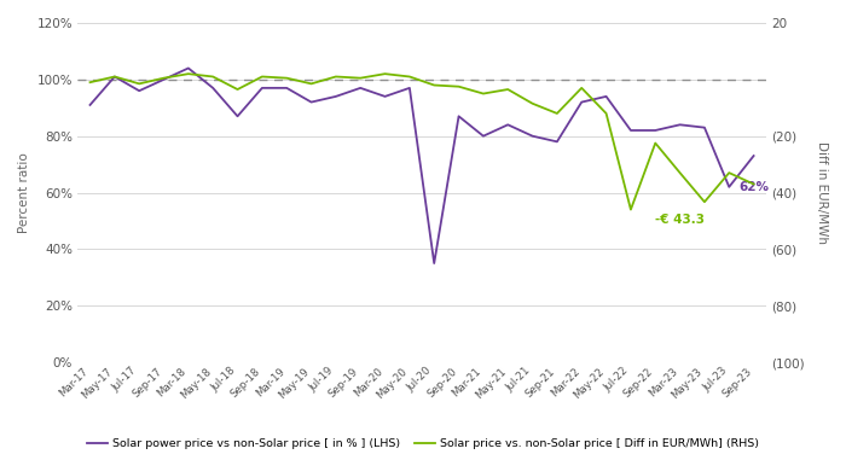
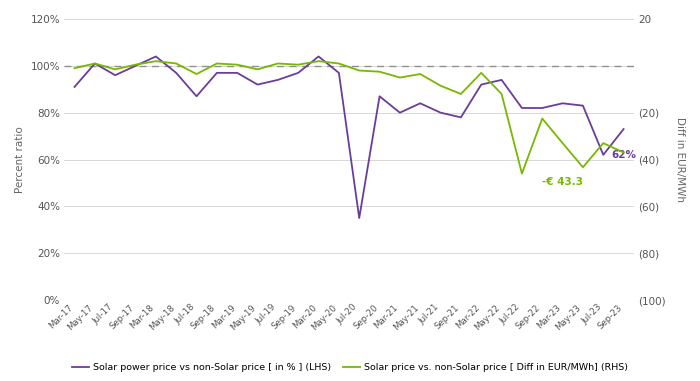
Solar power price vs non-Solar price [ in % ] (LHS)/Mar-20: 94% -> 104%
